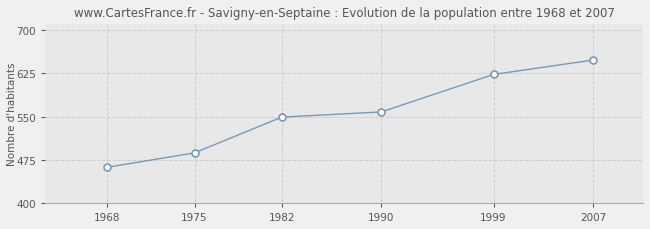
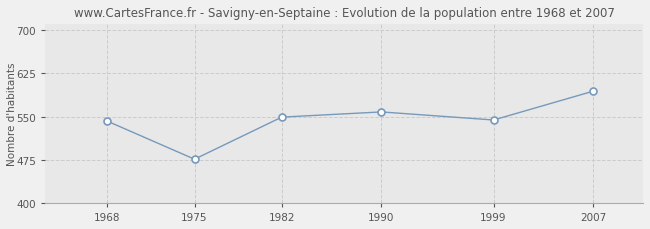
1968: 462 -> 542
1975: 487 -> 476
1999: 623 -> 544
2007: 648 -> 594
